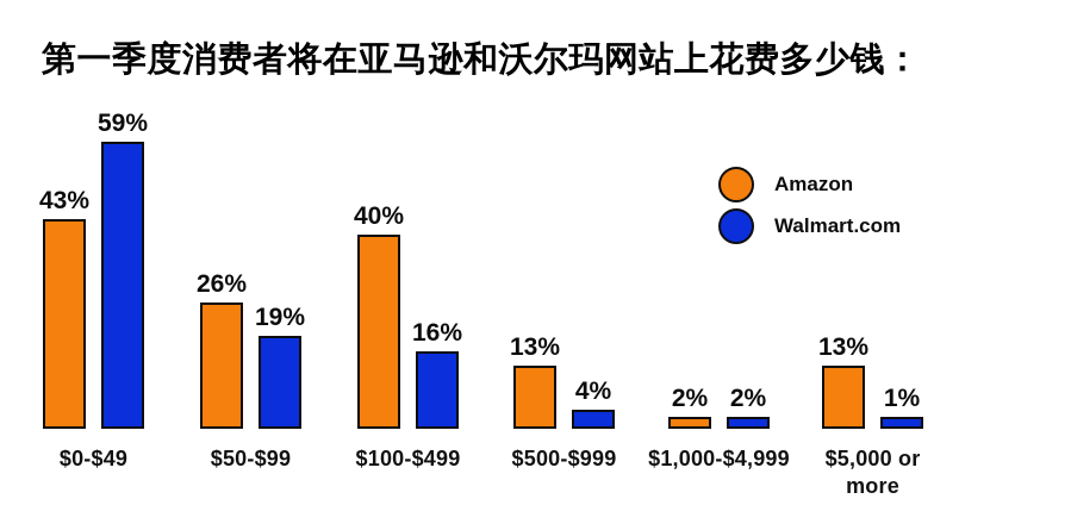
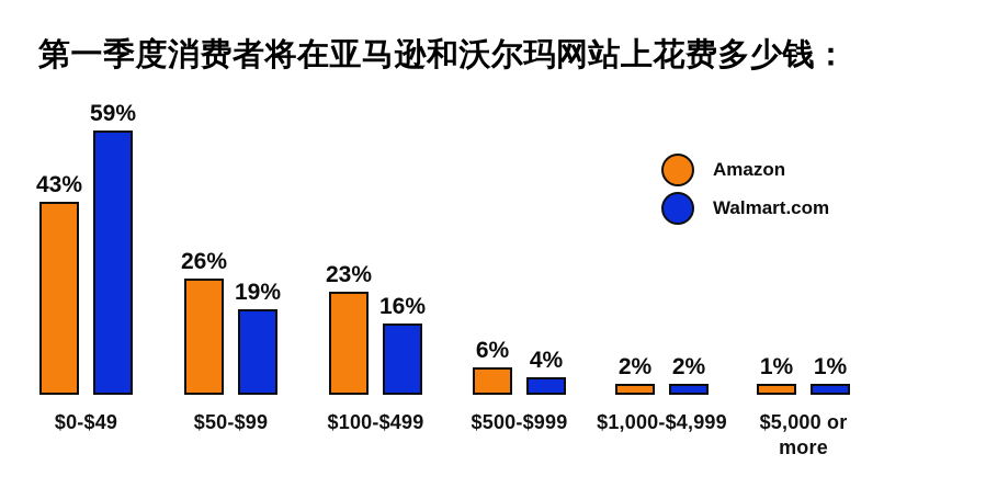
Amazon/$100-$499: 40% -> 23%
Amazon/$500-$999: 13% -> 6%
Amazon/$5,000 or more: 13% -> 1%
